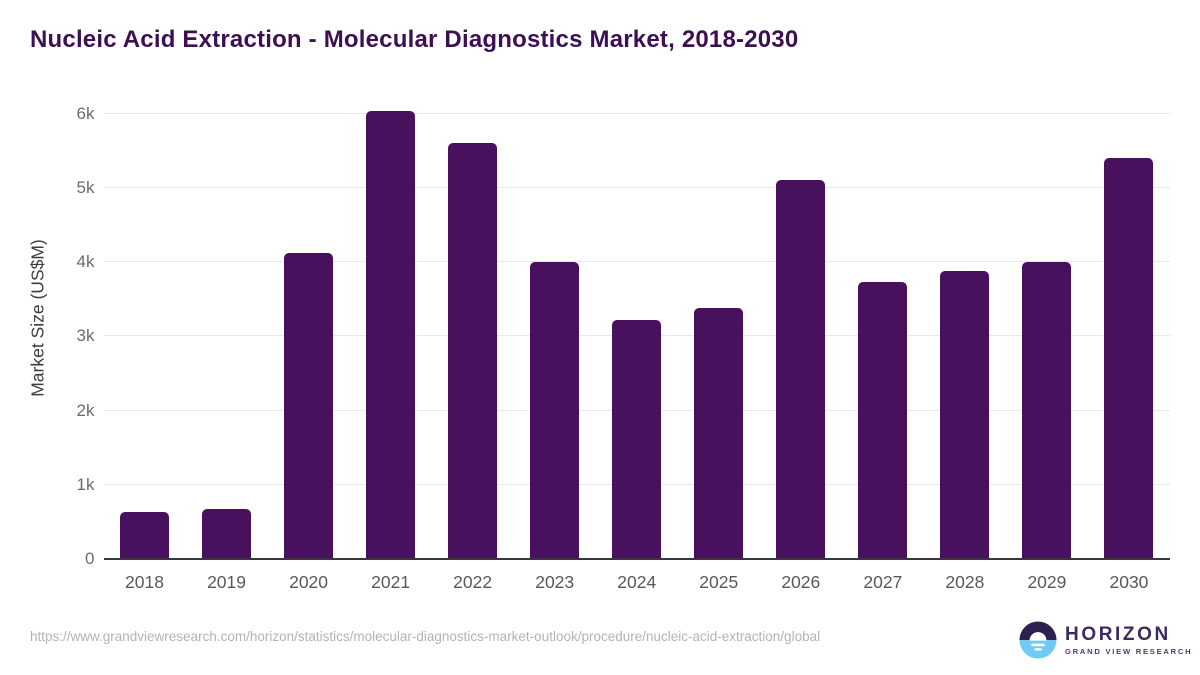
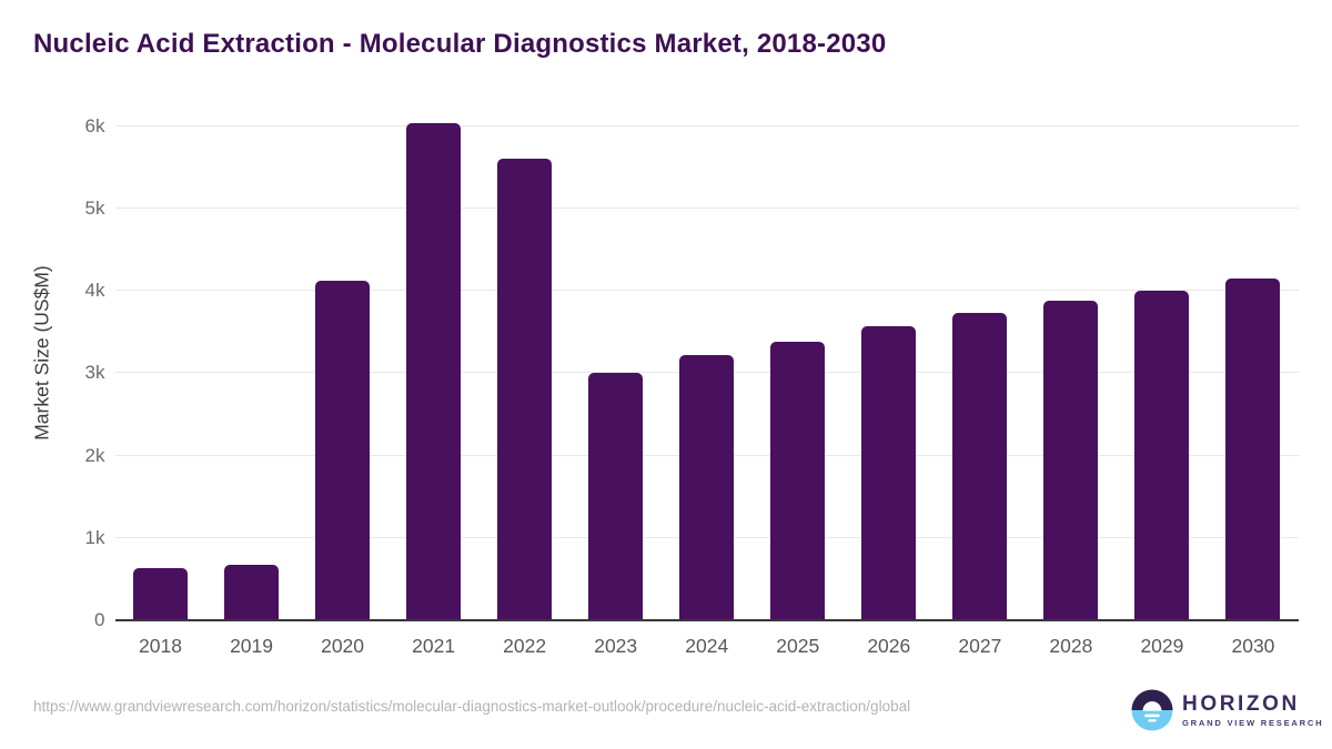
2023: 4.0k -> 3.0k
2026: 5.1k -> 3.6k
2030: 5.4k -> 4.1k
